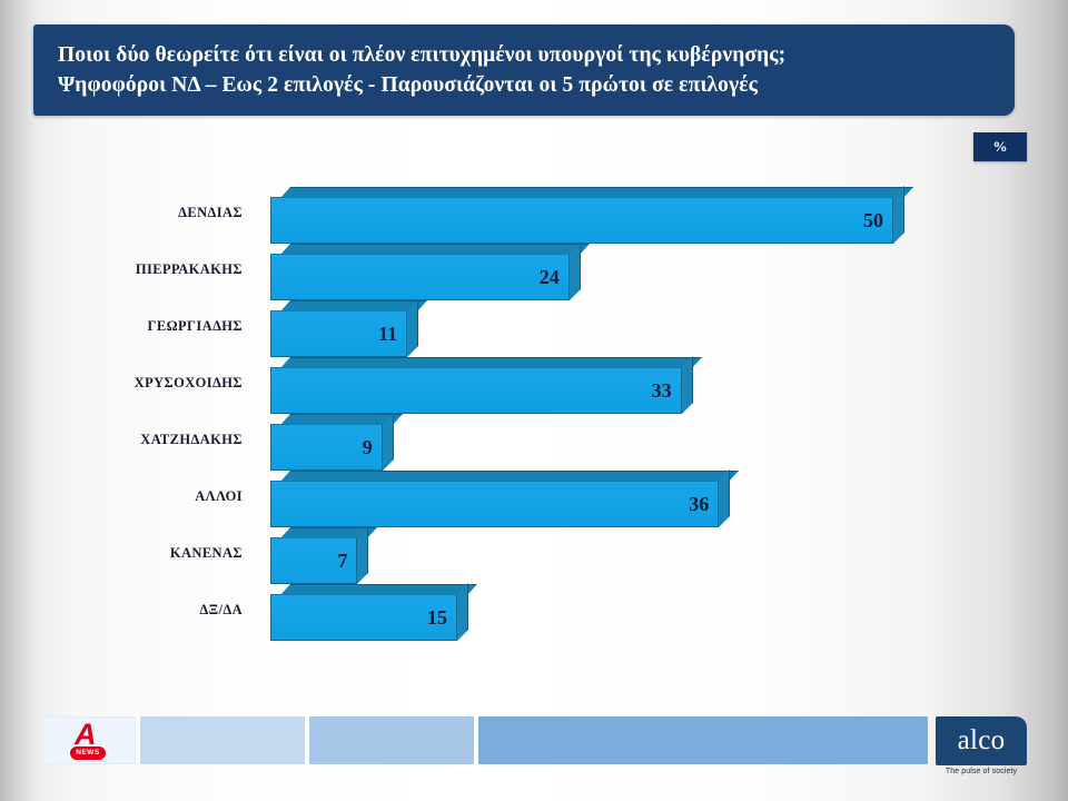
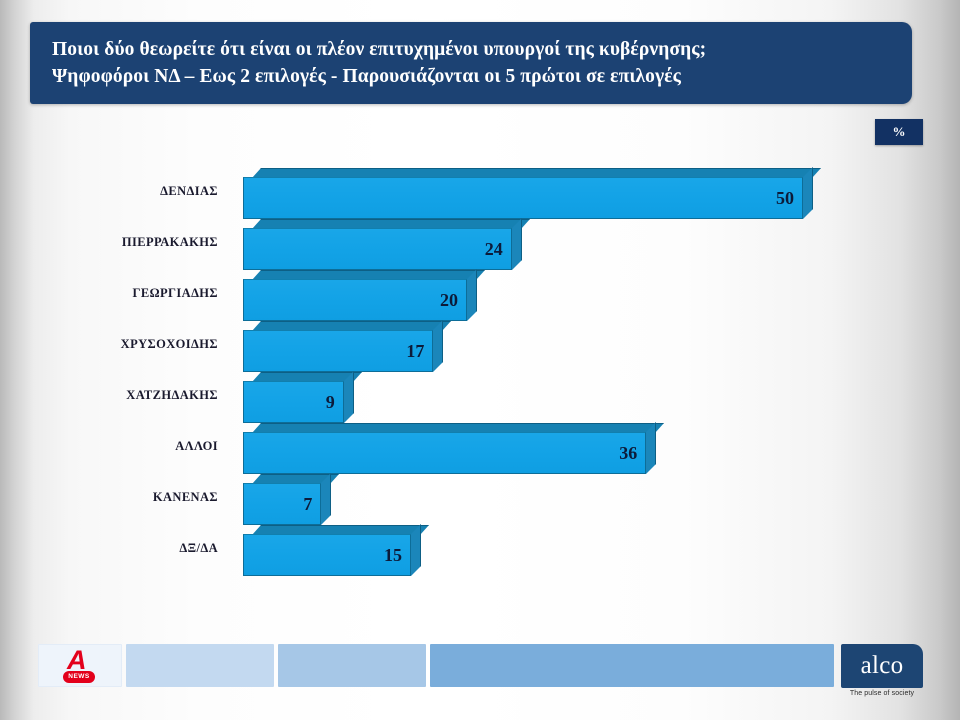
ΓΕΩΡΓΙΑΔΗΣ: 11 -> 20
ΧΡΥΣΟΧΟΙΔΗΣ: 33 -> 17
